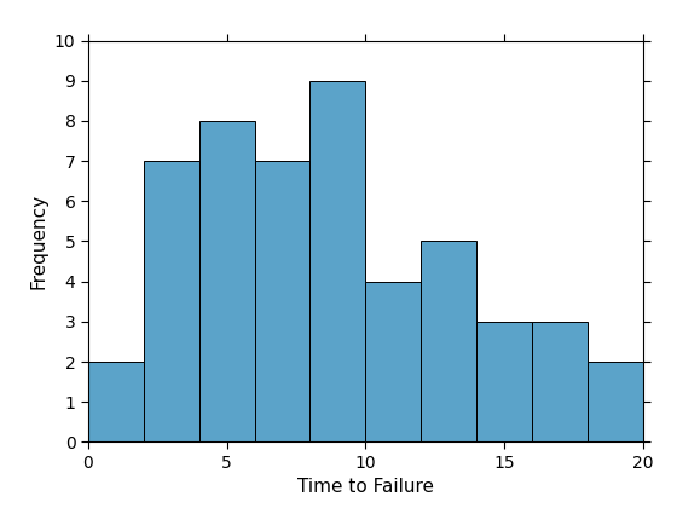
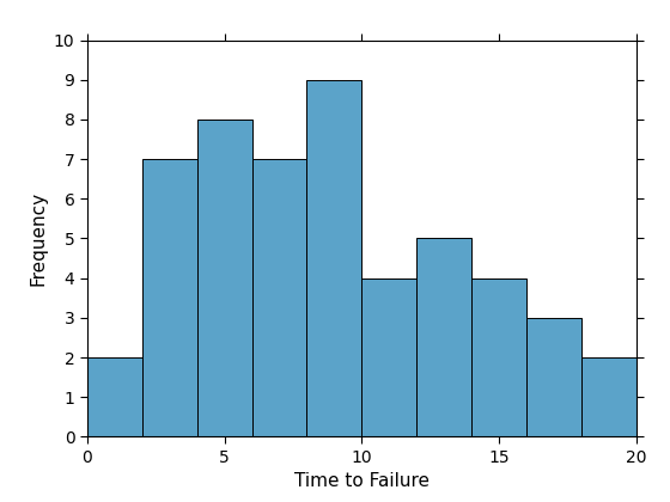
15: 3 -> 4
